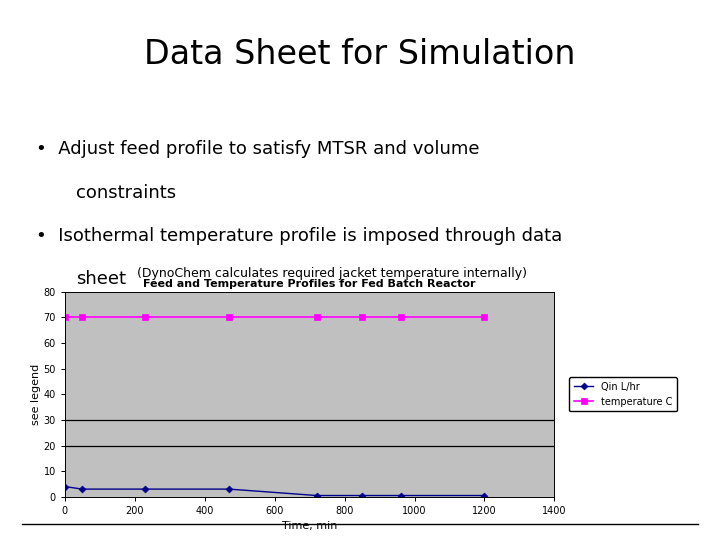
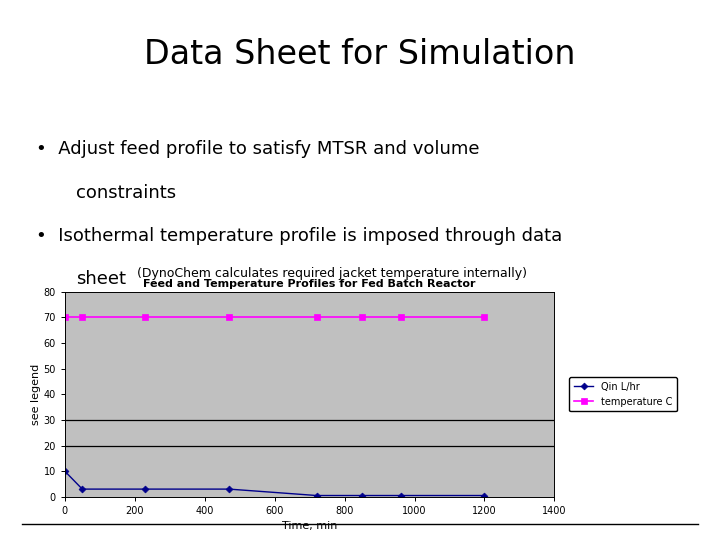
Qin L/hr/0: 4.0 -> 10.0
